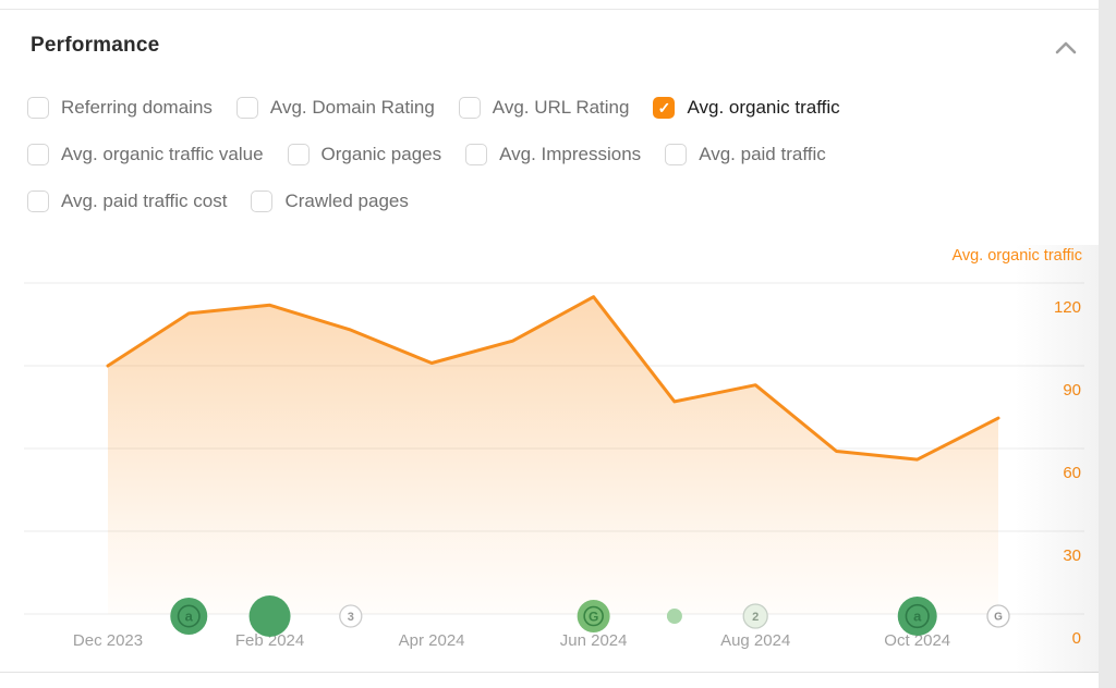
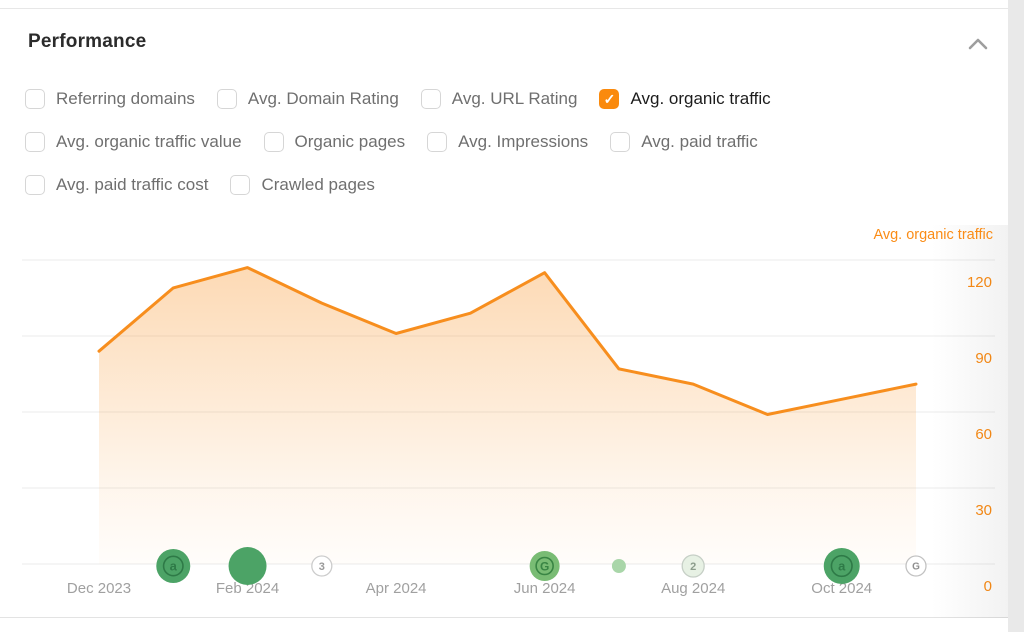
Dec 2023: 90 -> 84
Feb 2024: 112 -> 117
Aug 2024: 83 -> 71
Oct 2024: 56 -> 65
